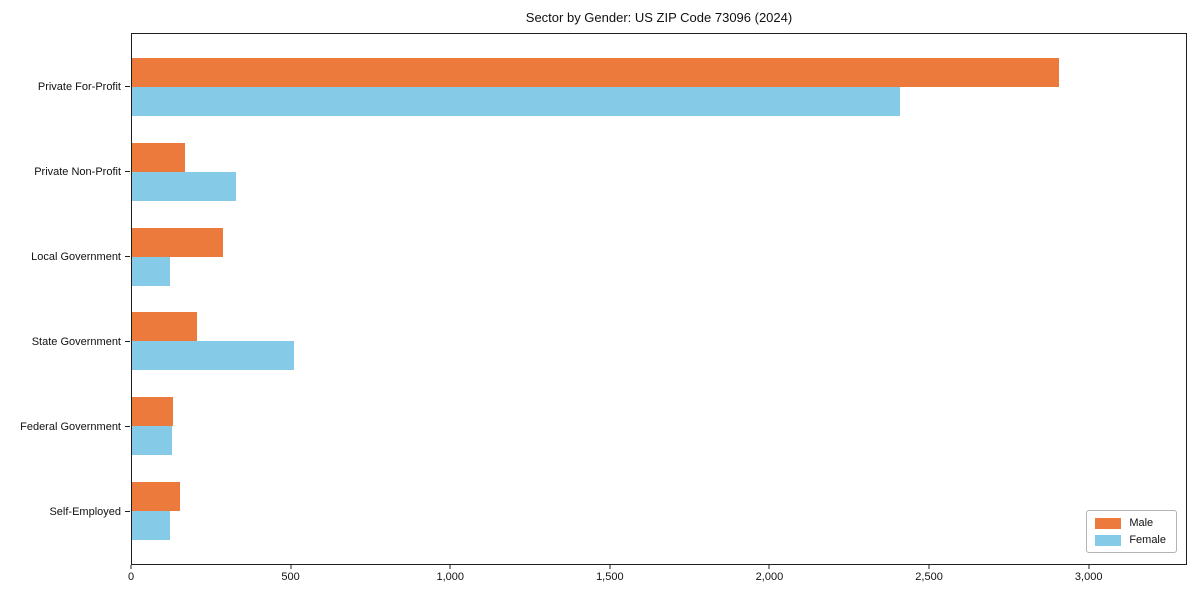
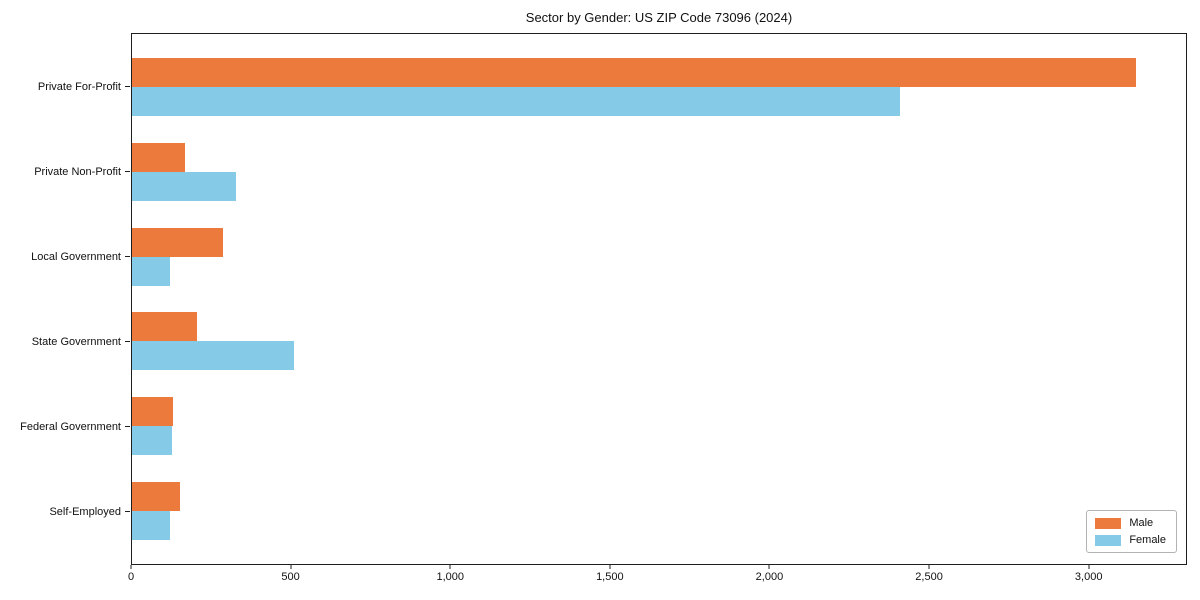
Male/Private For-Profit: 2910 -> 3150
